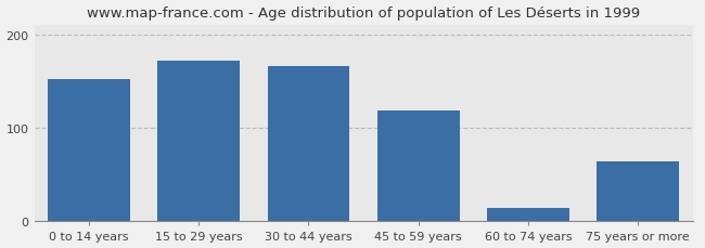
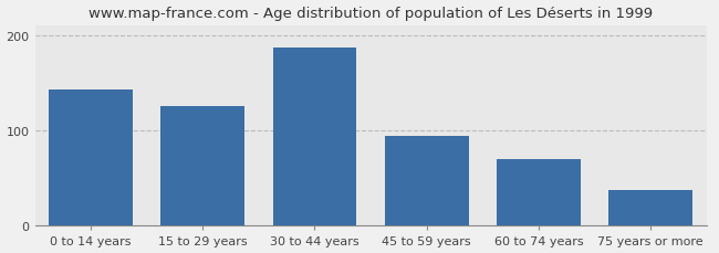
0 to 14 years: 152 -> 143
15 to 29 years: 172 -> 126
30 to 44 years: 166 -> 187
45 to 59 years: 118 -> 94
60 to 74 years: 14 -> 70
75 years or more: 64 -> 37
